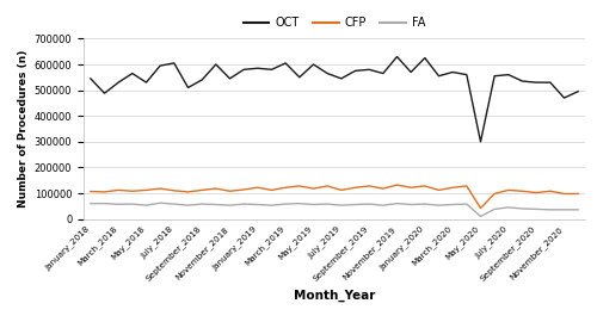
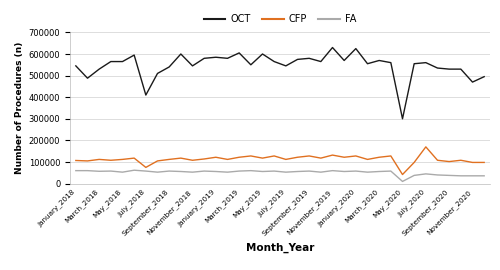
OCT/May_2018: 530000 -> 565000
OCT/July_2018: 605000 -> 410000
CFP/July_2018: 110000 -> 75000
CFP/July_2020: 112000 -> 170000
